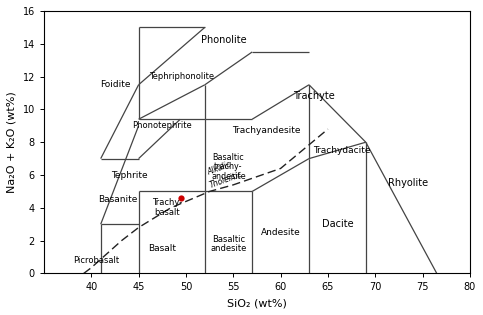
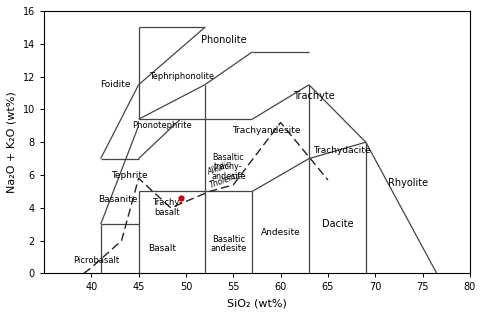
45: 2.8 -> 5.8
60: 6.4 -> 9.2
65: 8.8 -> 5.7
